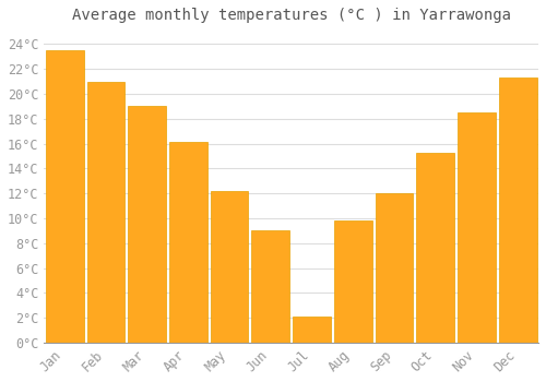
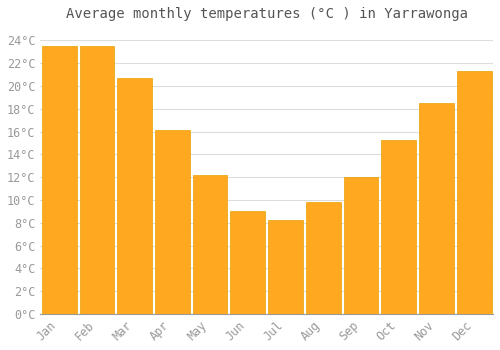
Feb: 21.0°C -> 23.5°C
Mar: 19.0°C -> 20.7°C
Jul: 2.1°C -> 8.2°C
